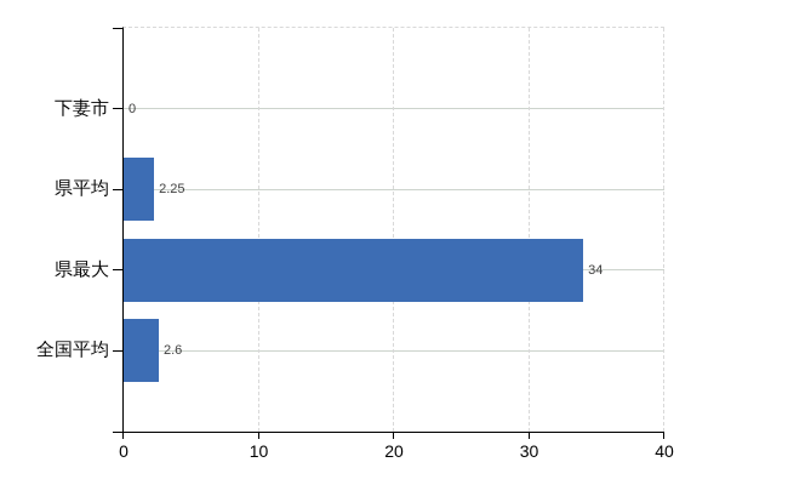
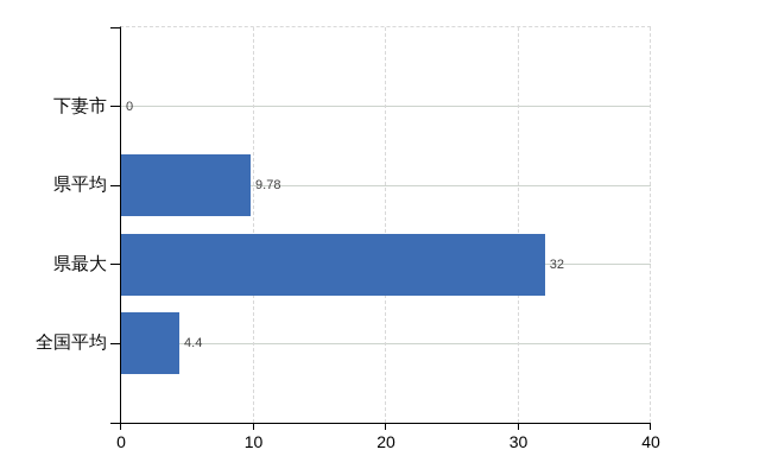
県平均: 2.25 -> 9.78
県最大: 34 -> 32
全国平均: 2.6 -> 4.4
